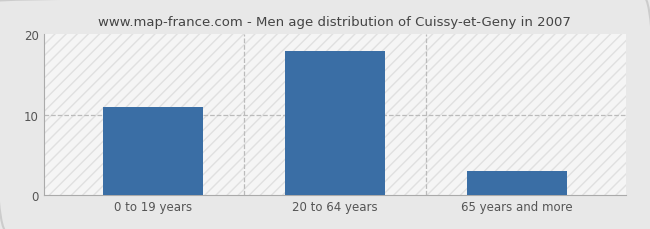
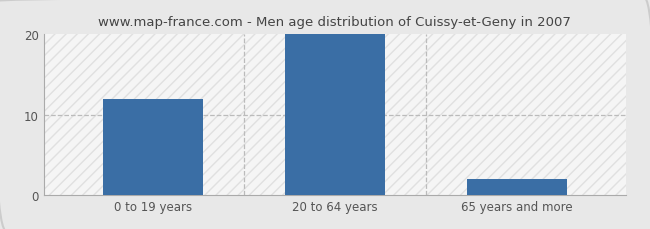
0 to 19 years: 11 -> 12
20 to 64 years: 18 -> 20
65 years and more: 3 -> 2
